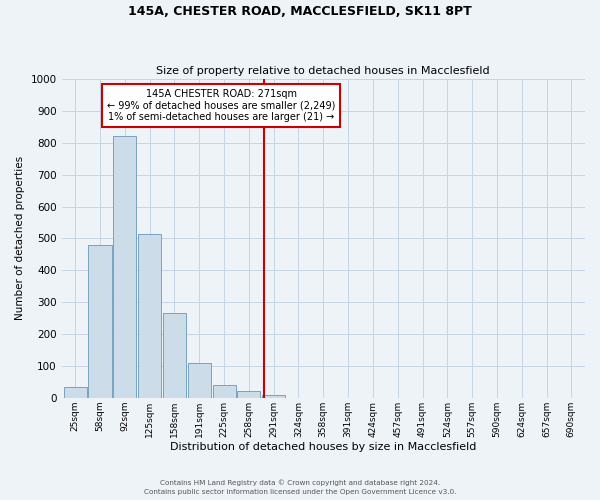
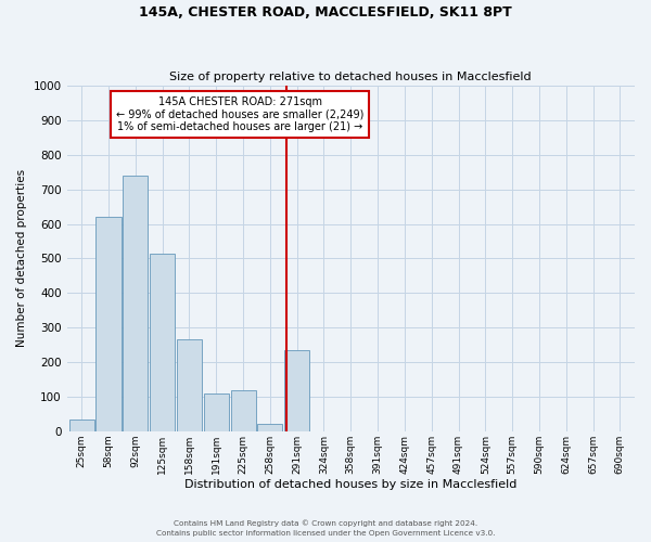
58sqm: 480 -> 620
92sqm: 820 -> 740
225sqm: 40 -> 120
291sqm: 10 -> 235
